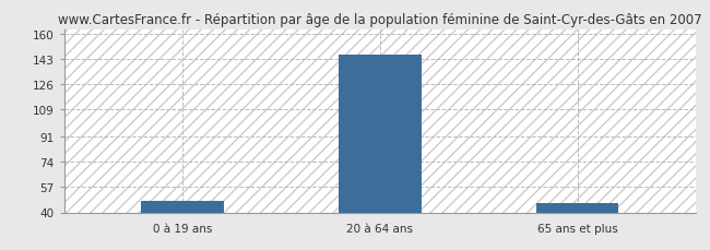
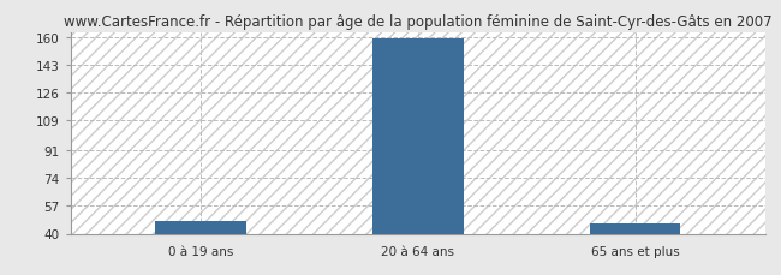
20 à 64 ans: 146 -> 159
